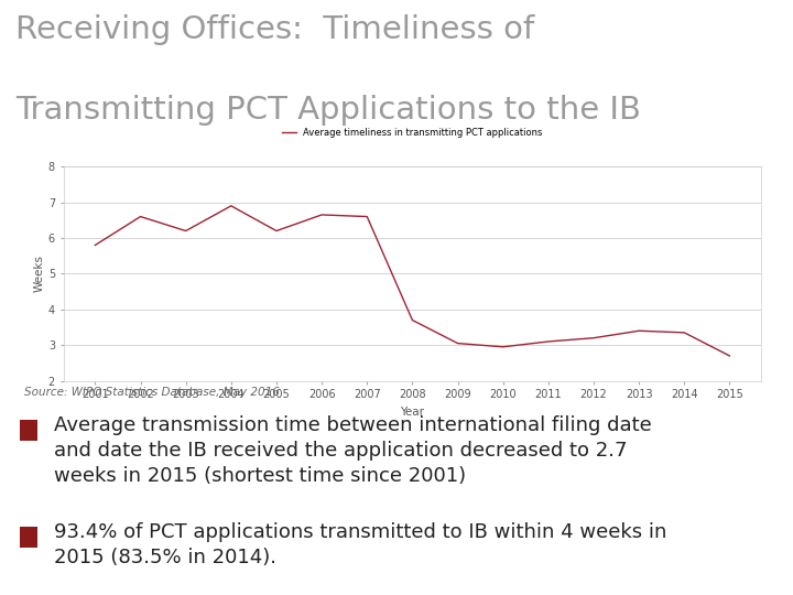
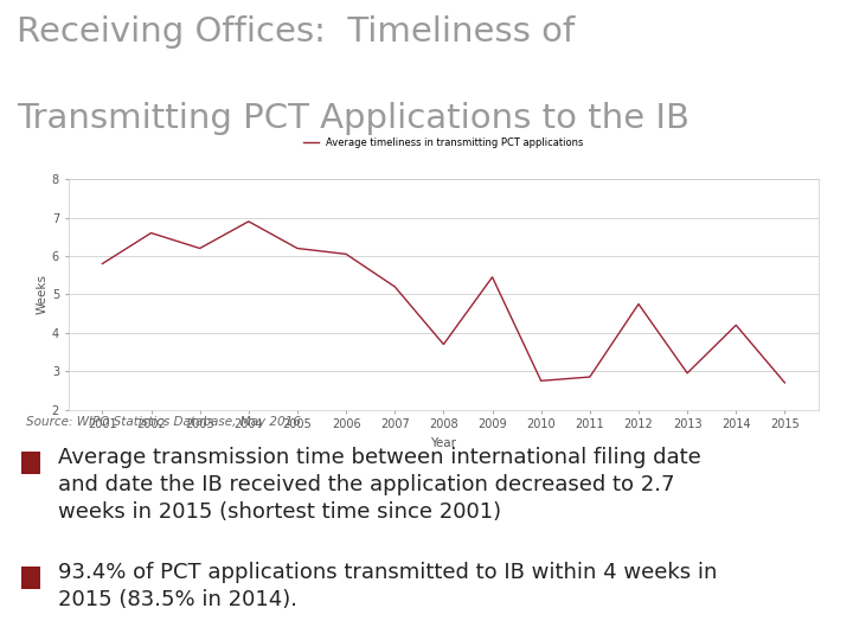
2006: 6.65 -> 6.05
2007: 6.60 -> 5.20
2009: 3.05 -> 5.45
2010: 2.95 -> 2.75
2011: 3.10 -> 2.85
2012: 3.20 -> 4.75
2013: 3.40 -> 2.95
2014: 3.35 -> 4.20
